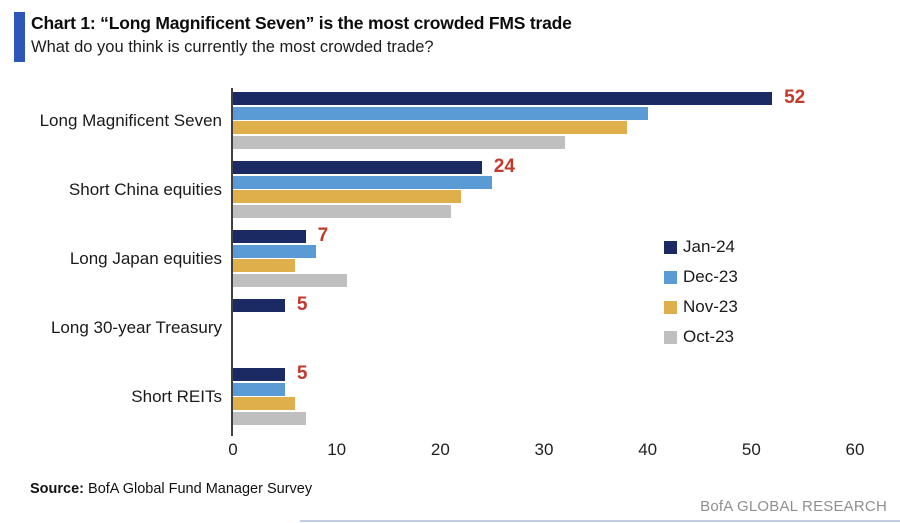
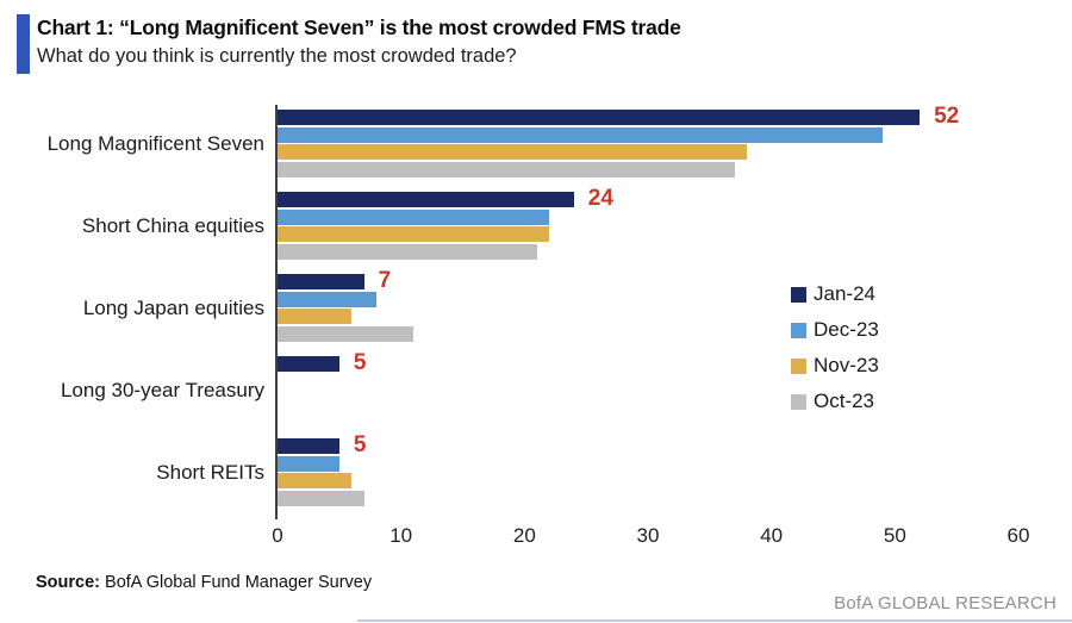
Dec-23/Long Magnificent Seven: 40 -> 49
Oct-23/Long Magnificent Seven: 32 -> 37
Dec-23/Short China equities: 25 -> 22
